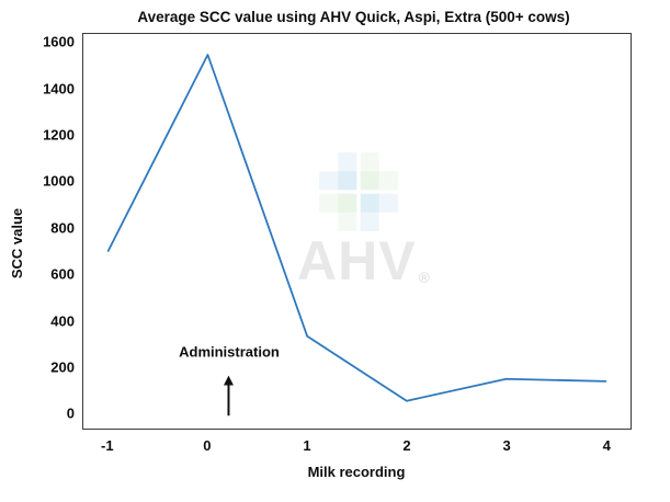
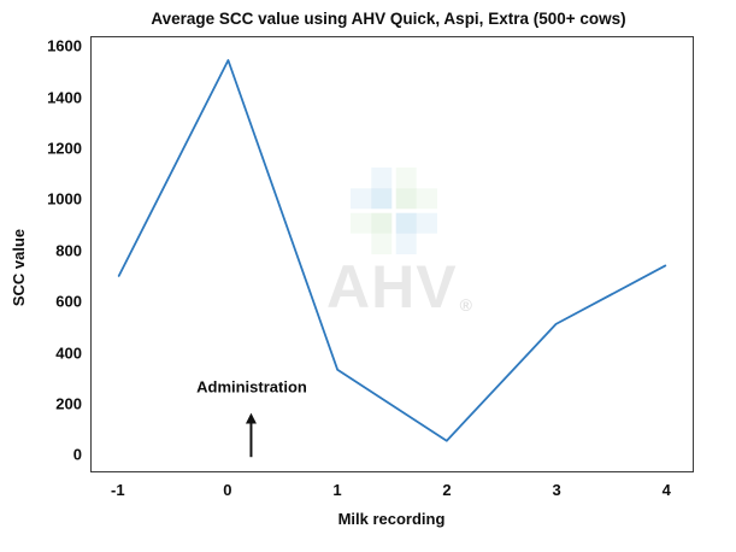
3: 140 -> 510
4: 140 -> 740
